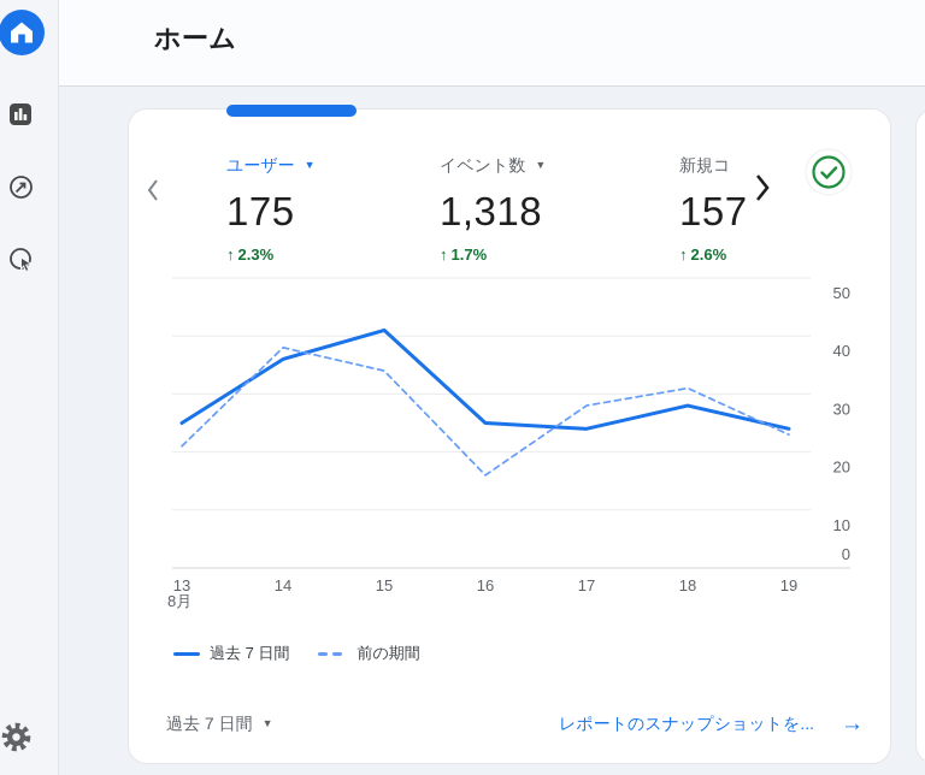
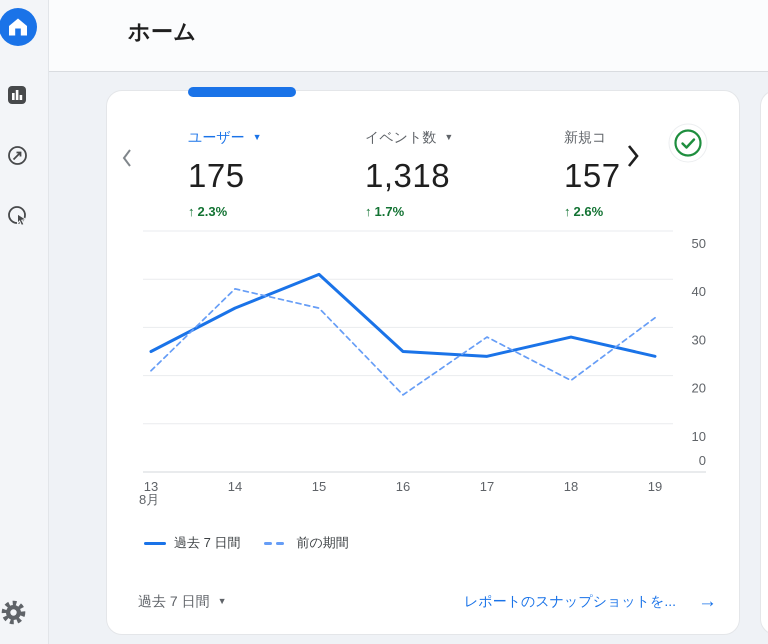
過去 7 日間/14: 36 -> 34
前の期間/18: 31 -> 19
前の期間/19: 23 -> 32
